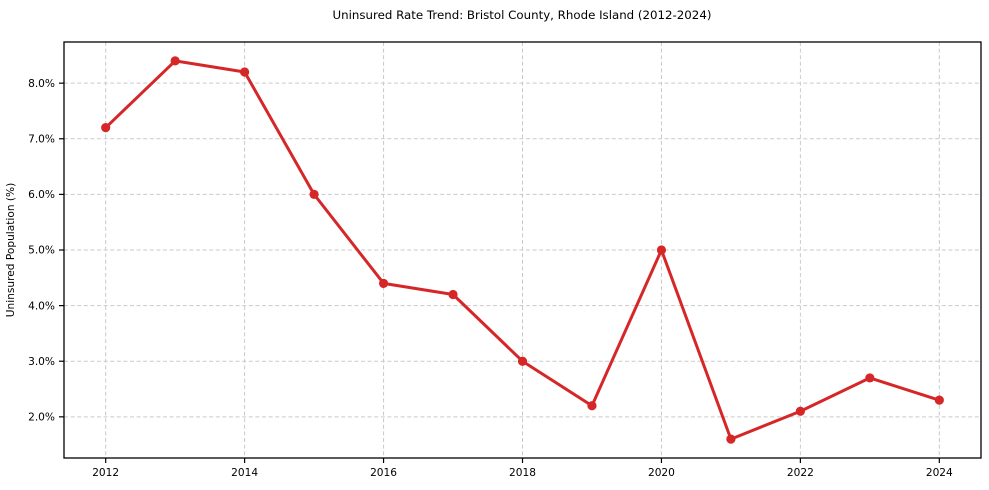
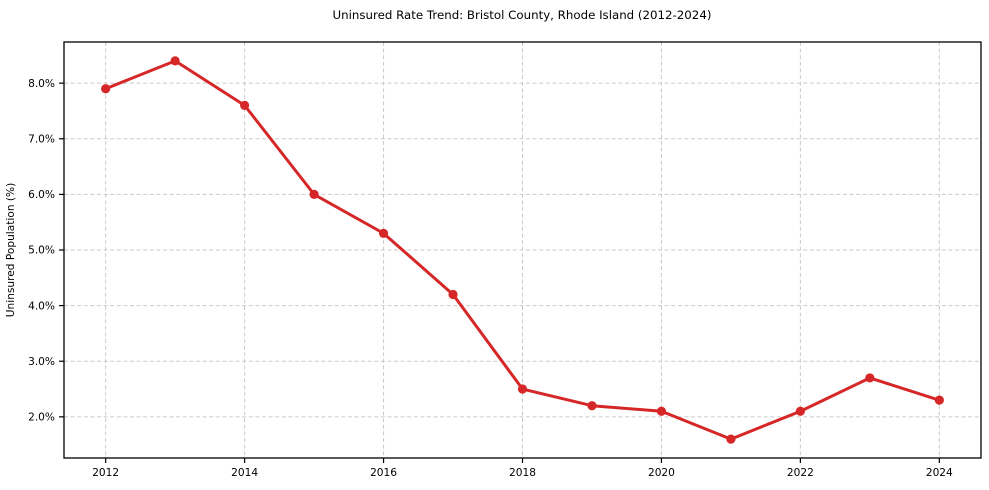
2012: 7.2% -> 7.9%
2014: 8.2% -> 7.6%
2016: 4.4% -> 5.3%
2018: 3.0% -> 2.5%
2020: 5.0% -> 2.1%
